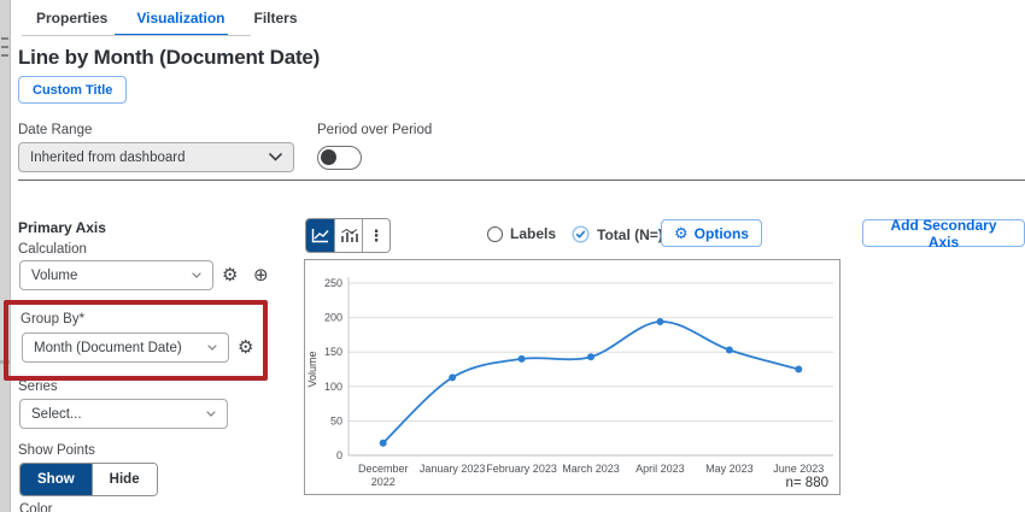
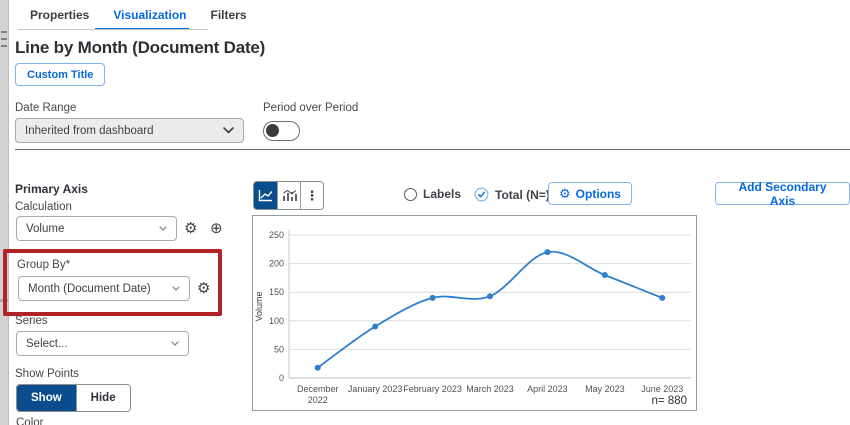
January 2023: 110 -> 90
April 2023: 190 -> 220
May 2023: 150 -> 180
June 2023: 120 -> 140
